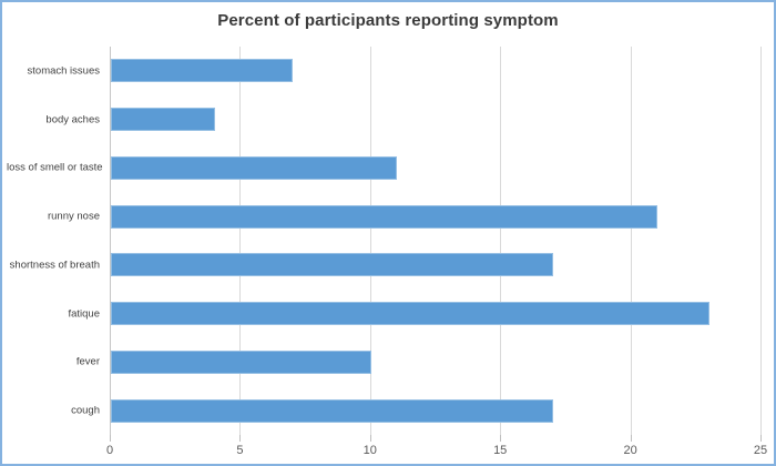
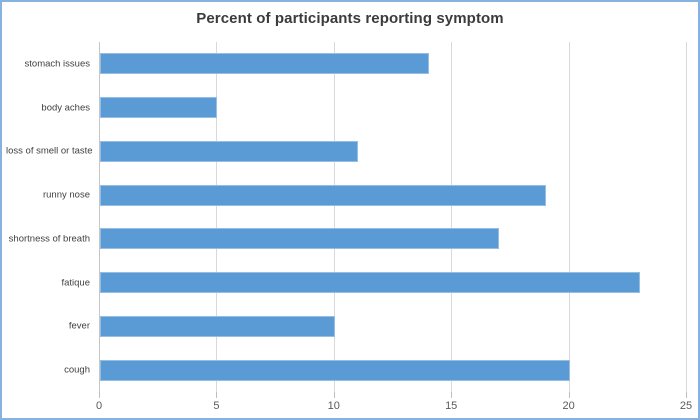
stomach issues: 7 -> 14
body aches: 4 -> 5
runny nose: 21 -> 19
cough: 17 -> 20
